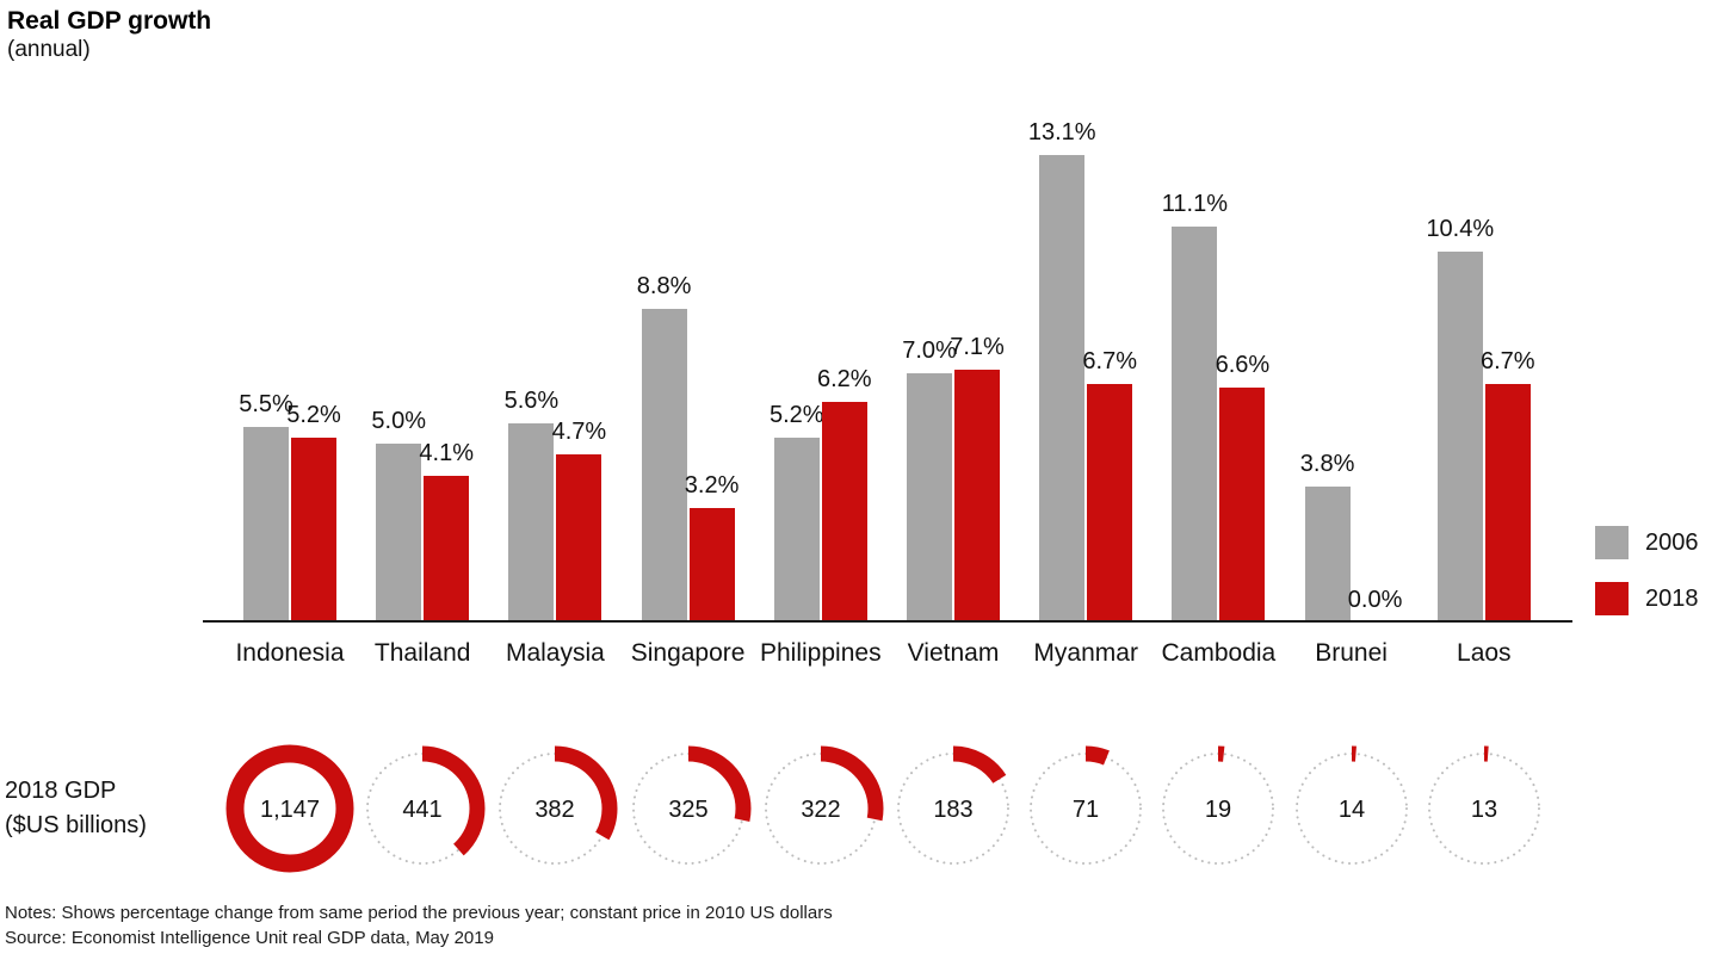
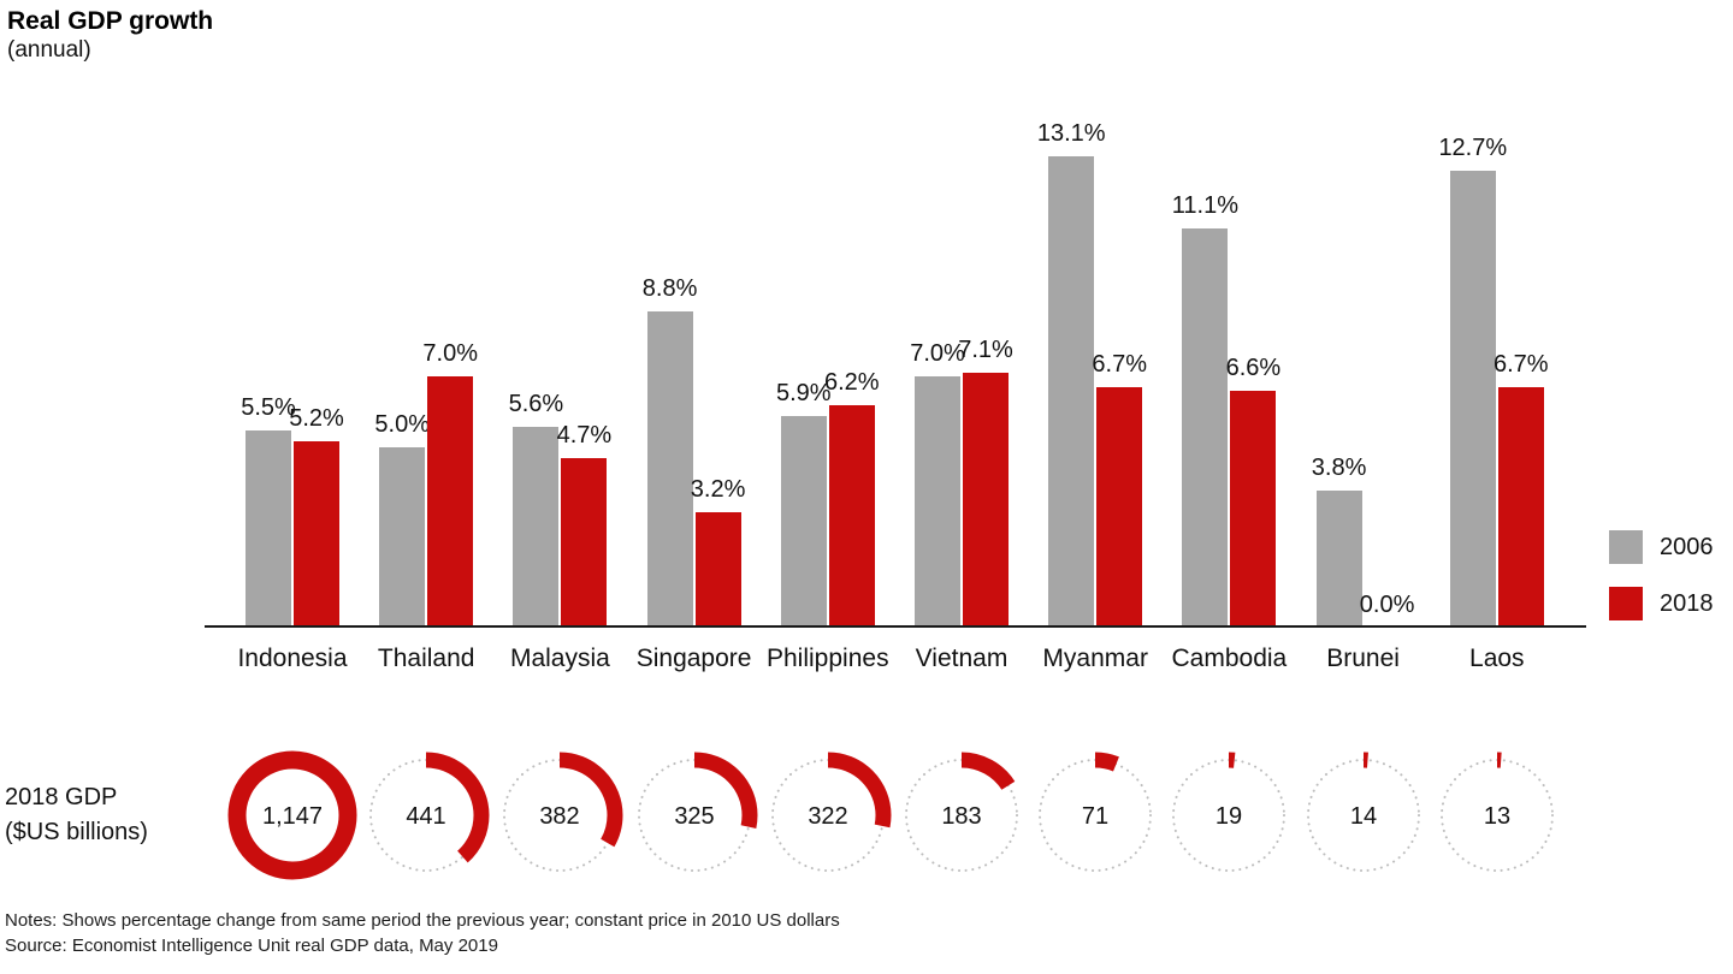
2018/Thailand: 4.1% -> 7.0%
2006/Philippines: 5.2% -> 5.9%
2006/Laos: 10.4% -> 12.7%
